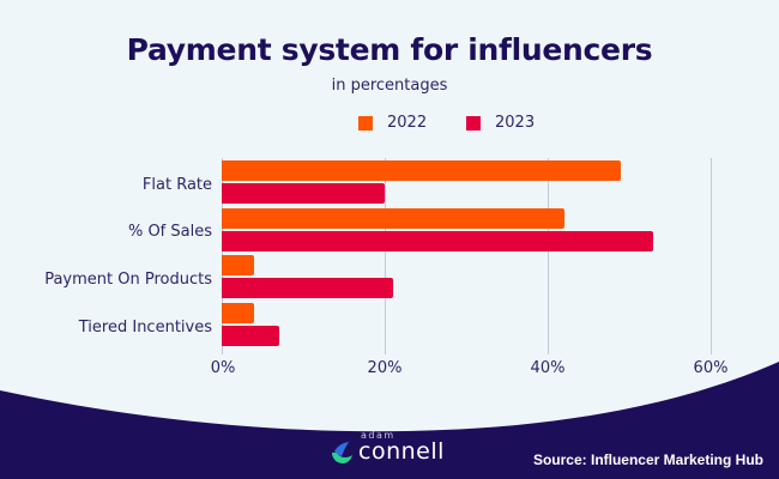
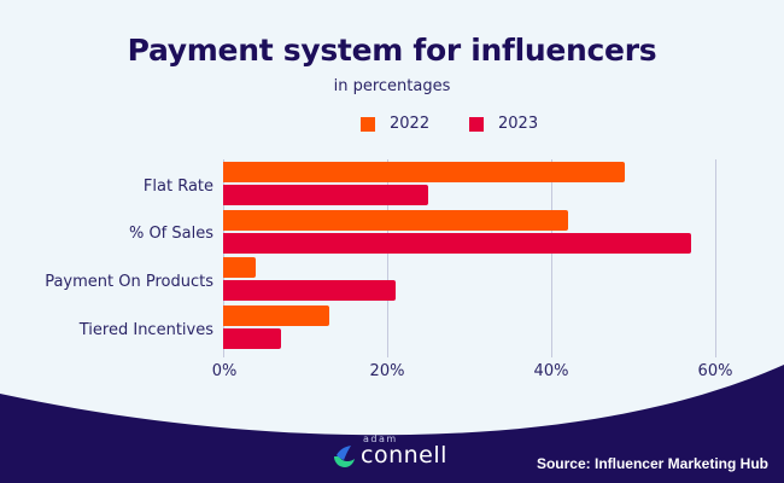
2023/Flat Rate: 20% -> 25%
2023/% Of Sales: 53% -> 57%
2022/Tiered Incentives: 4% -> 13%
